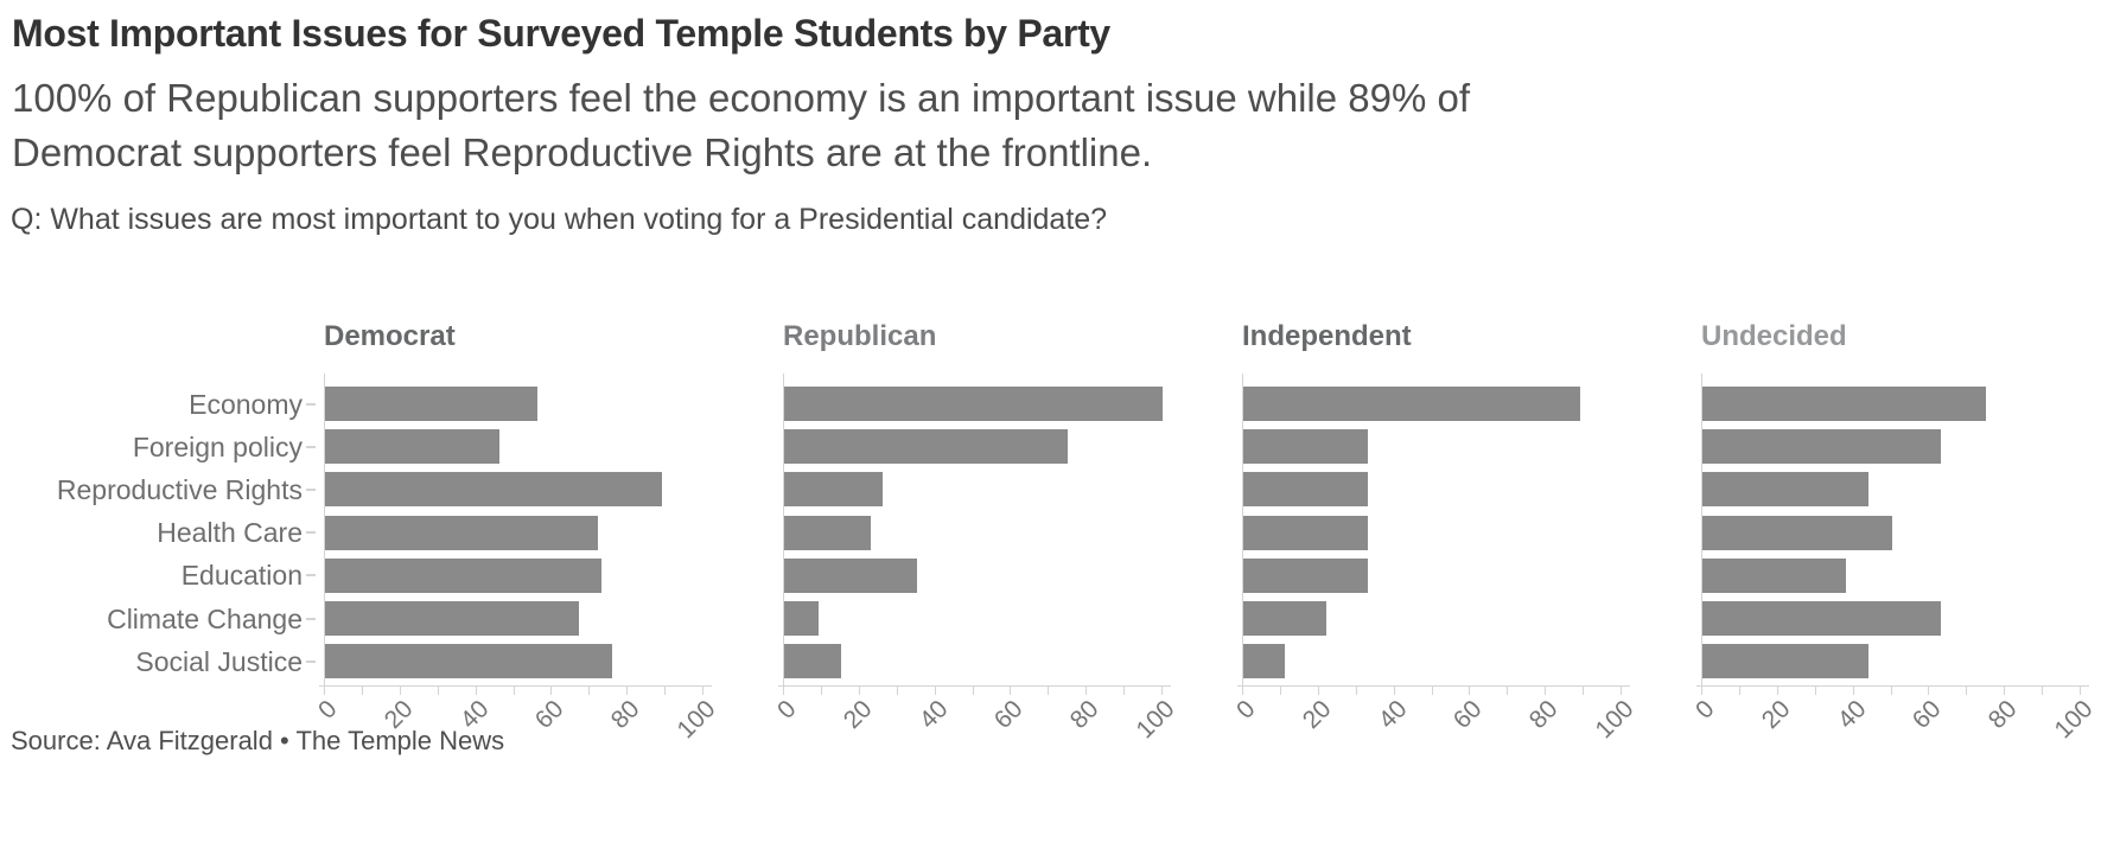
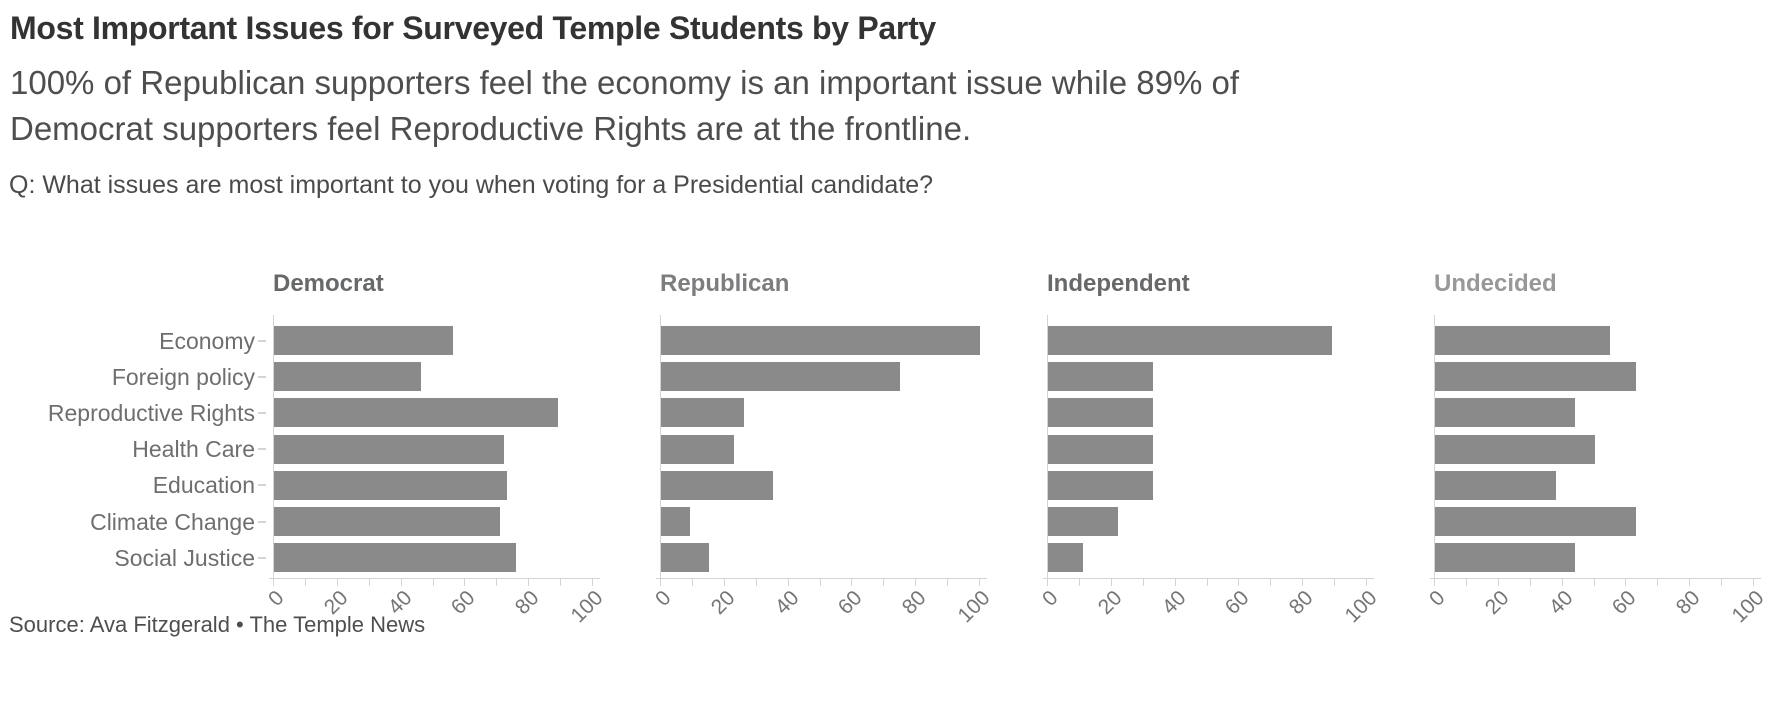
Undecided/Economy: 75 -> 55
Democrat/Climate Change: 67 -> 71
